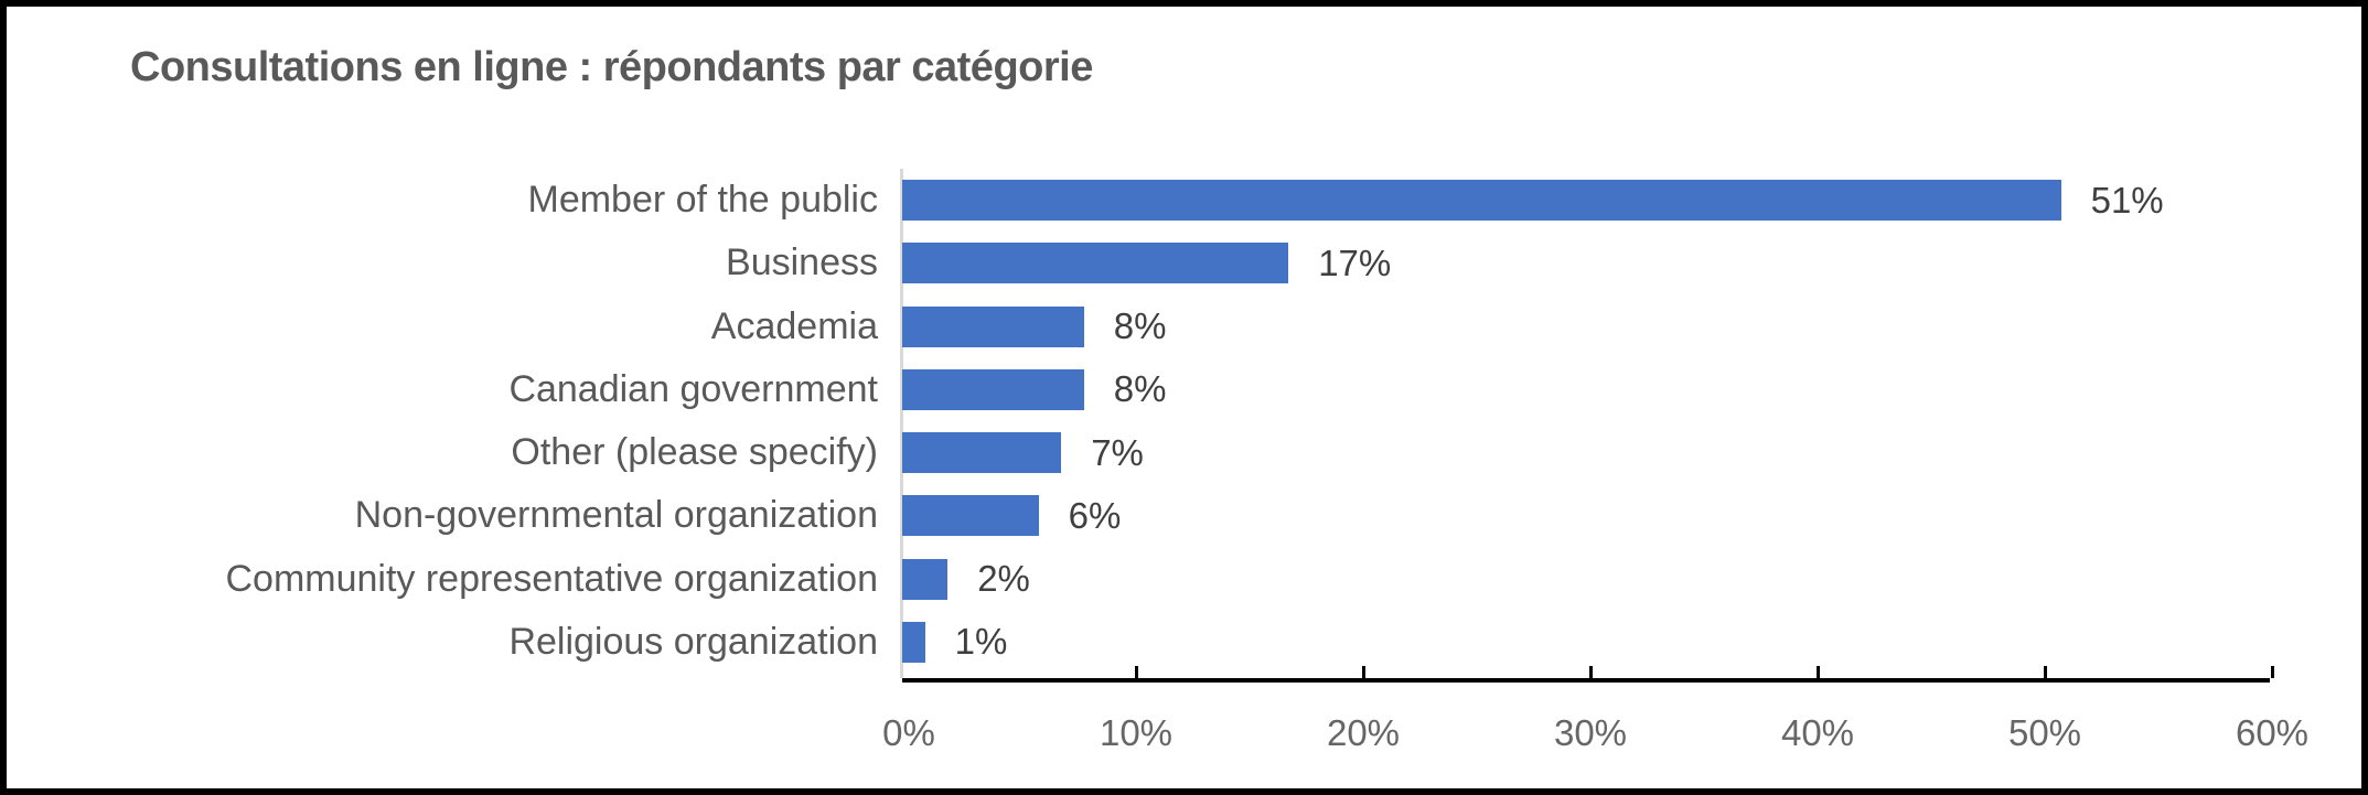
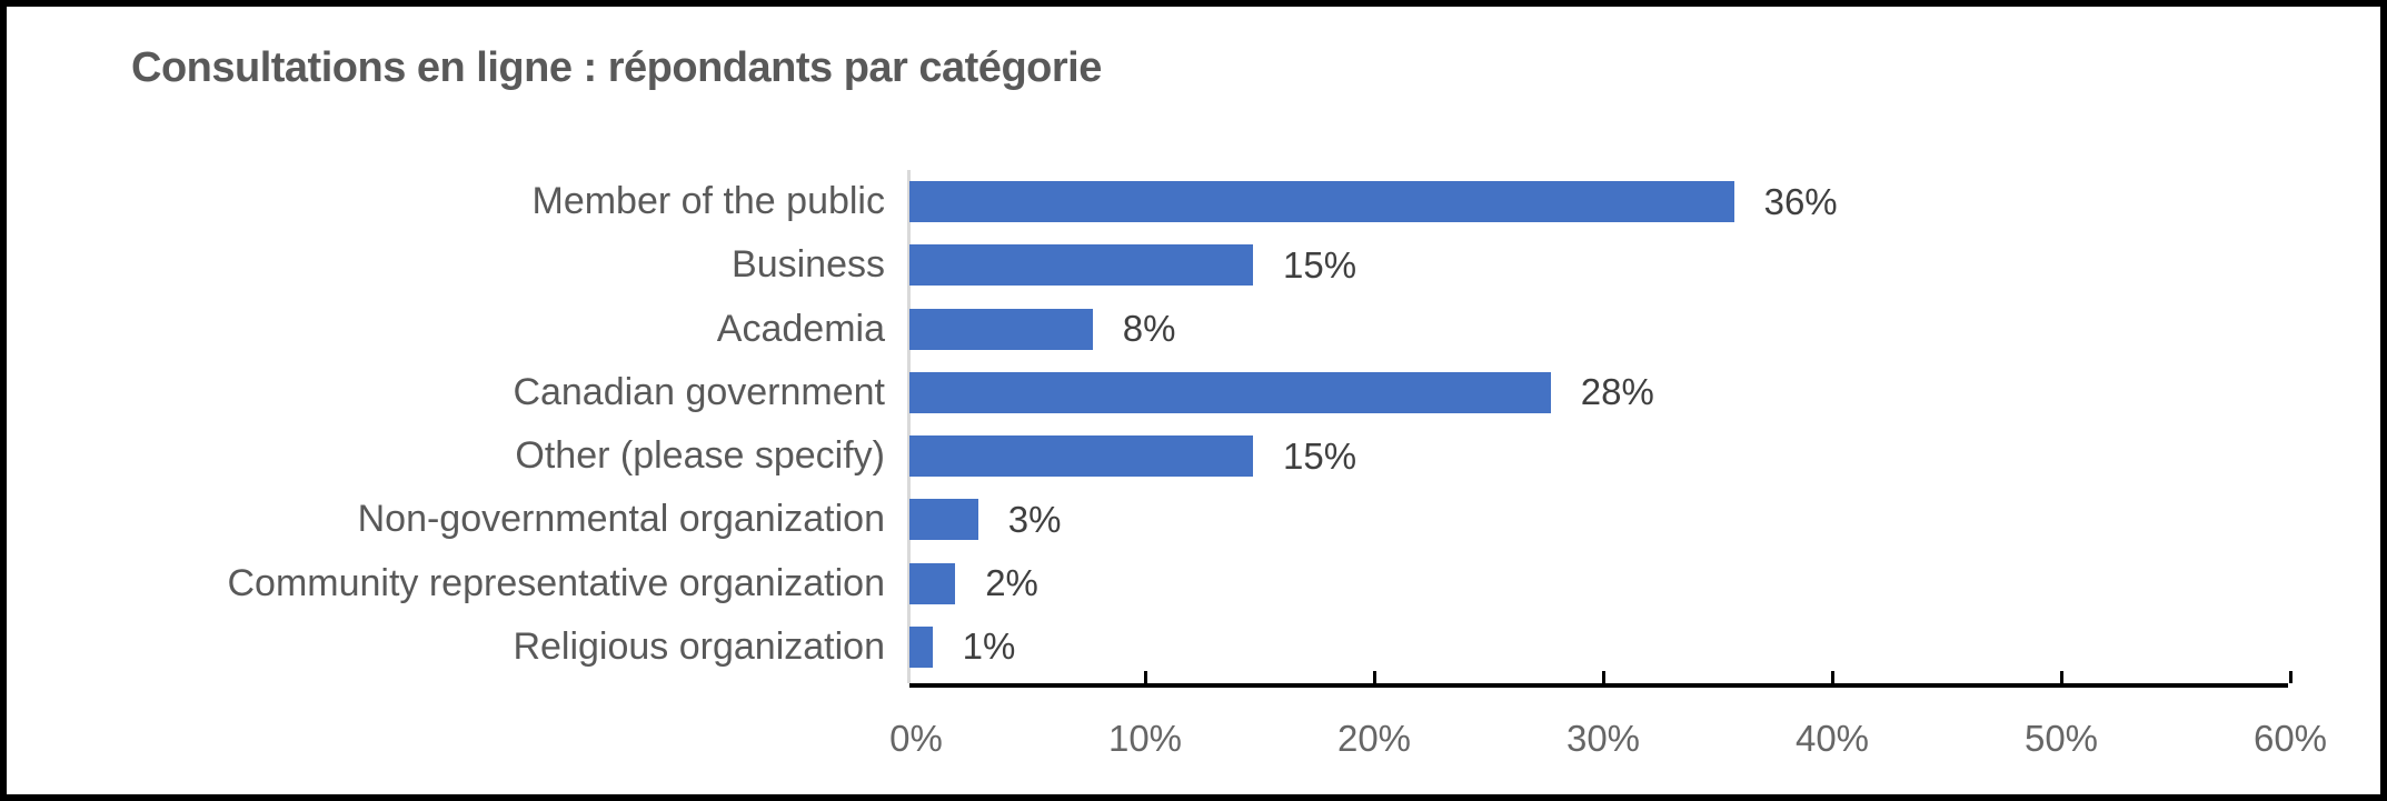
Member of the public: 51% -> 36%
Business: 17% -> 15%
Canadian government: 8% -> 28%
Other (please specify): 7% -> 15%
Non-governmental organization: 6% -> 3%
